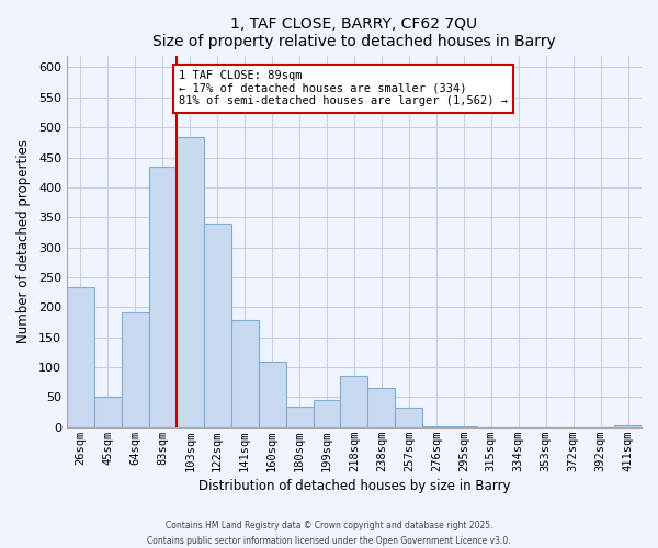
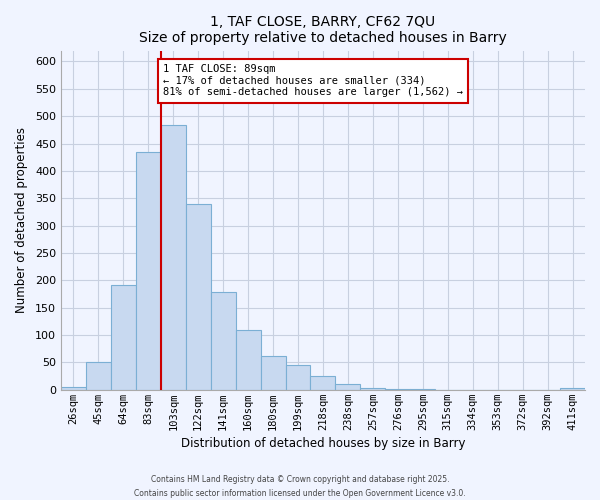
26sqm: 234 -> 5
180sqm: 34 -> 62
218sqm: 86 -> 25
238sqm: 66 -> 10
257sqm: 32 -> 3
